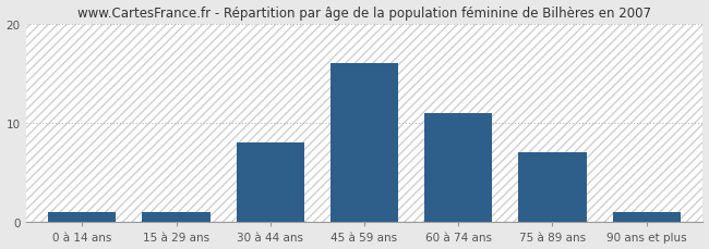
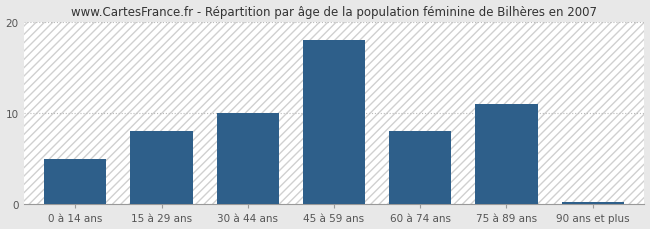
0 à 14 ans: 1.0 -> 5.0
15 à 29 ans: 1.0 -> 8.0
30 à 44 ans: 8.0 -> 10.0
45 à 59 ans: 16.0 -> 18.0
60 à 74 ans: 11.0 -> 8.0
75 à 89 ans: 7.0 -> 11.0
90 ans et plus: 1.0 -> 0.3
